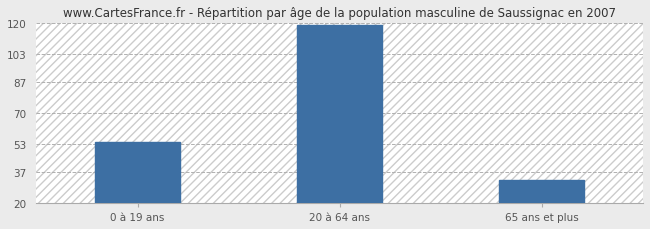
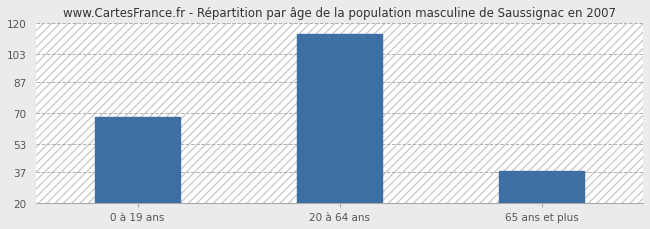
0 à 19 ans: 54 -> 68
20 à 64 ans: 119 -> 114
65 ans et plus: 33 -> 38
